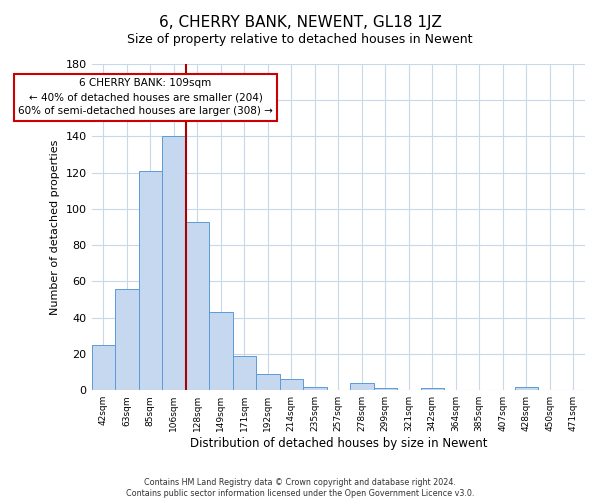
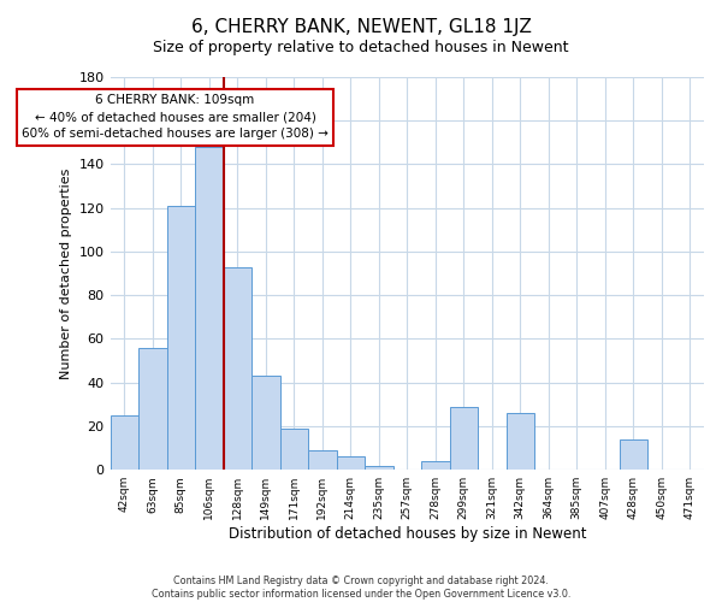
106sqm: 140 -> 148
299sqm: 1 -> 29
342sqm: 1 -> 26
428sqm: 2 -> 14
